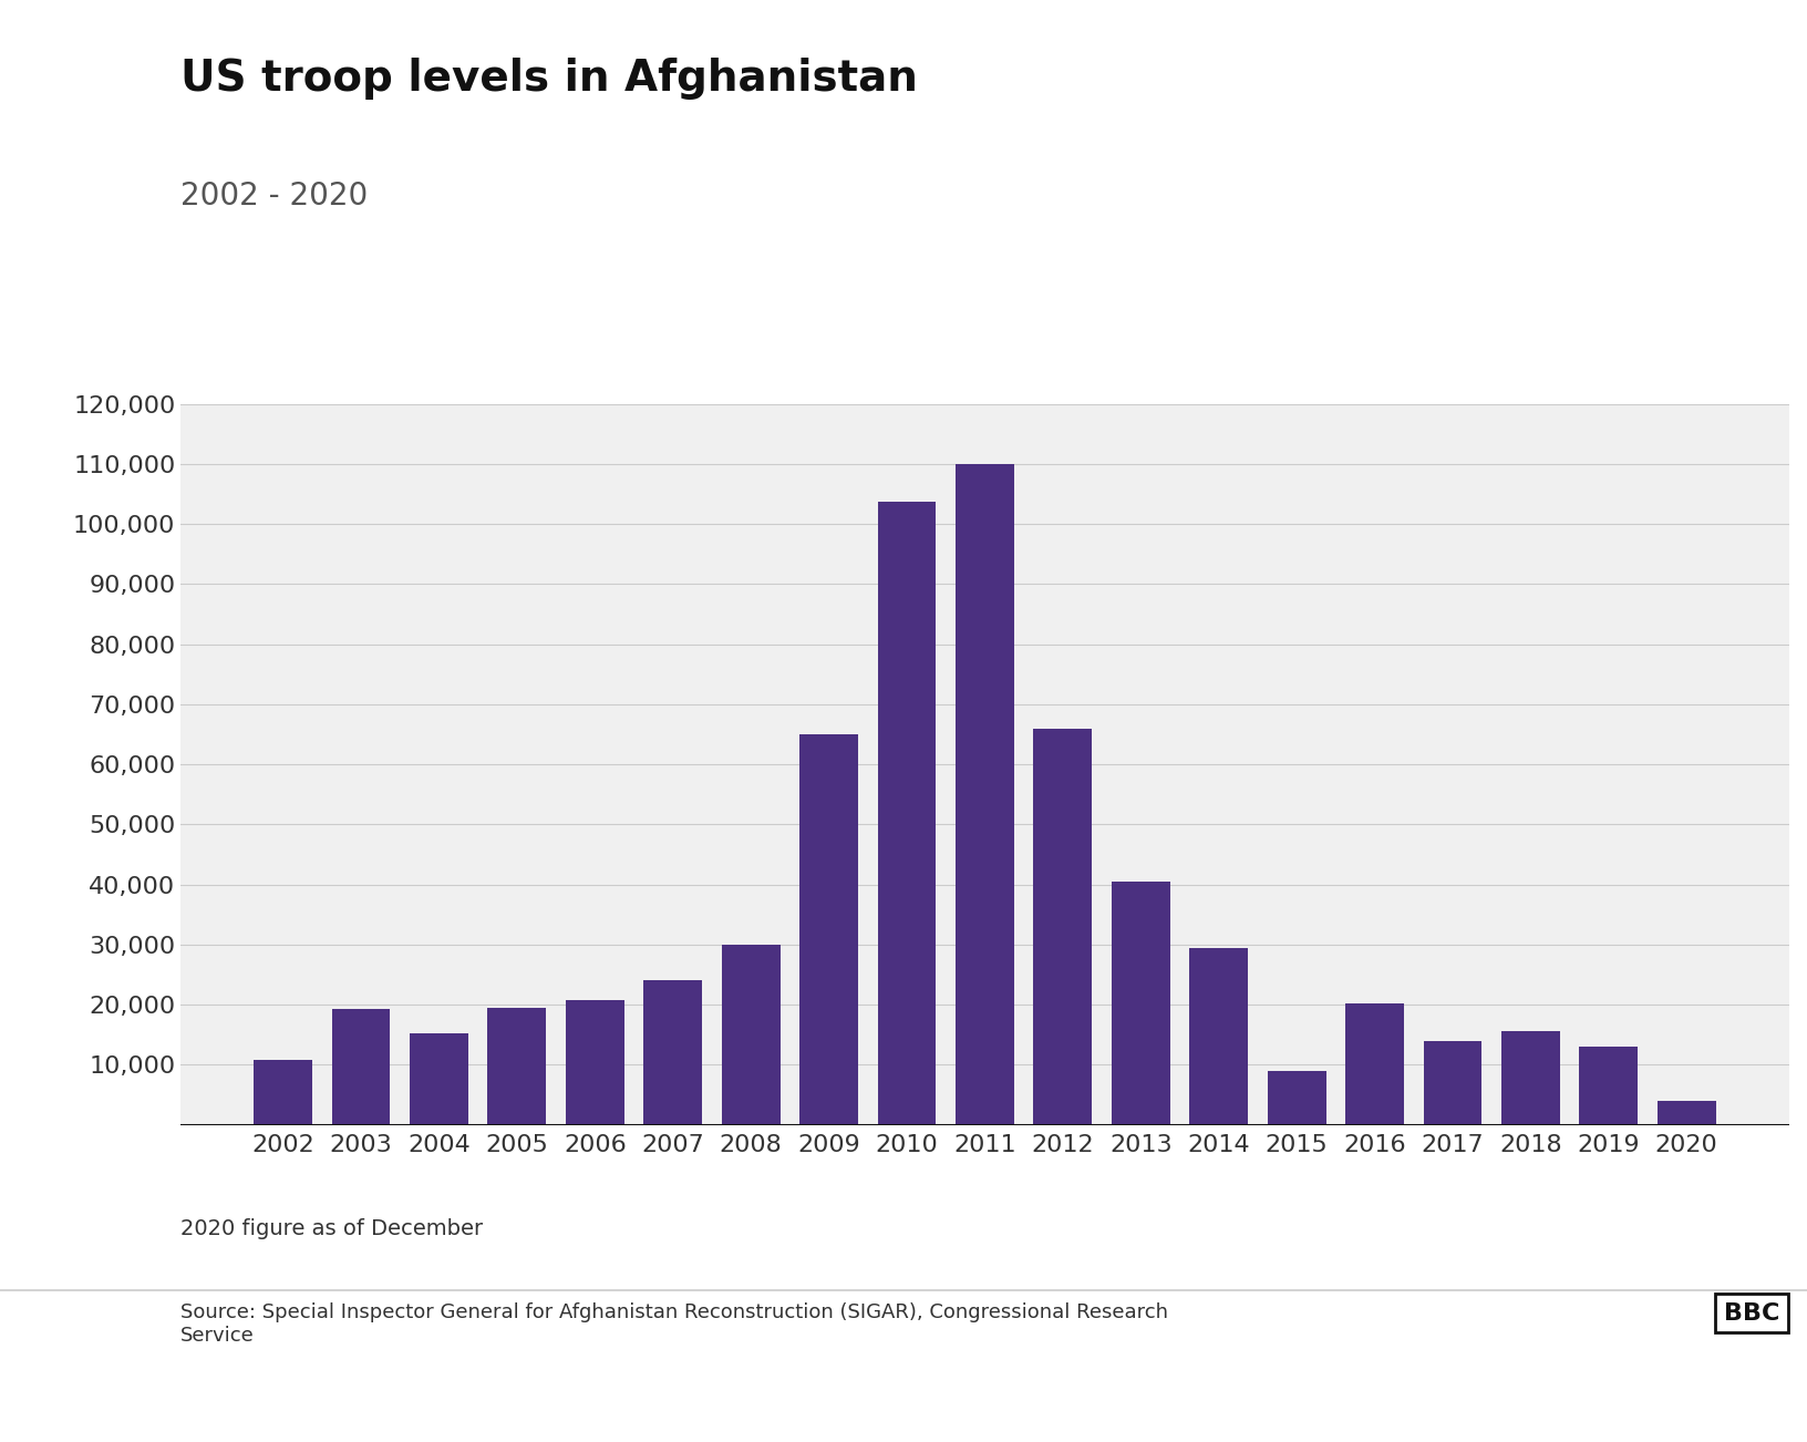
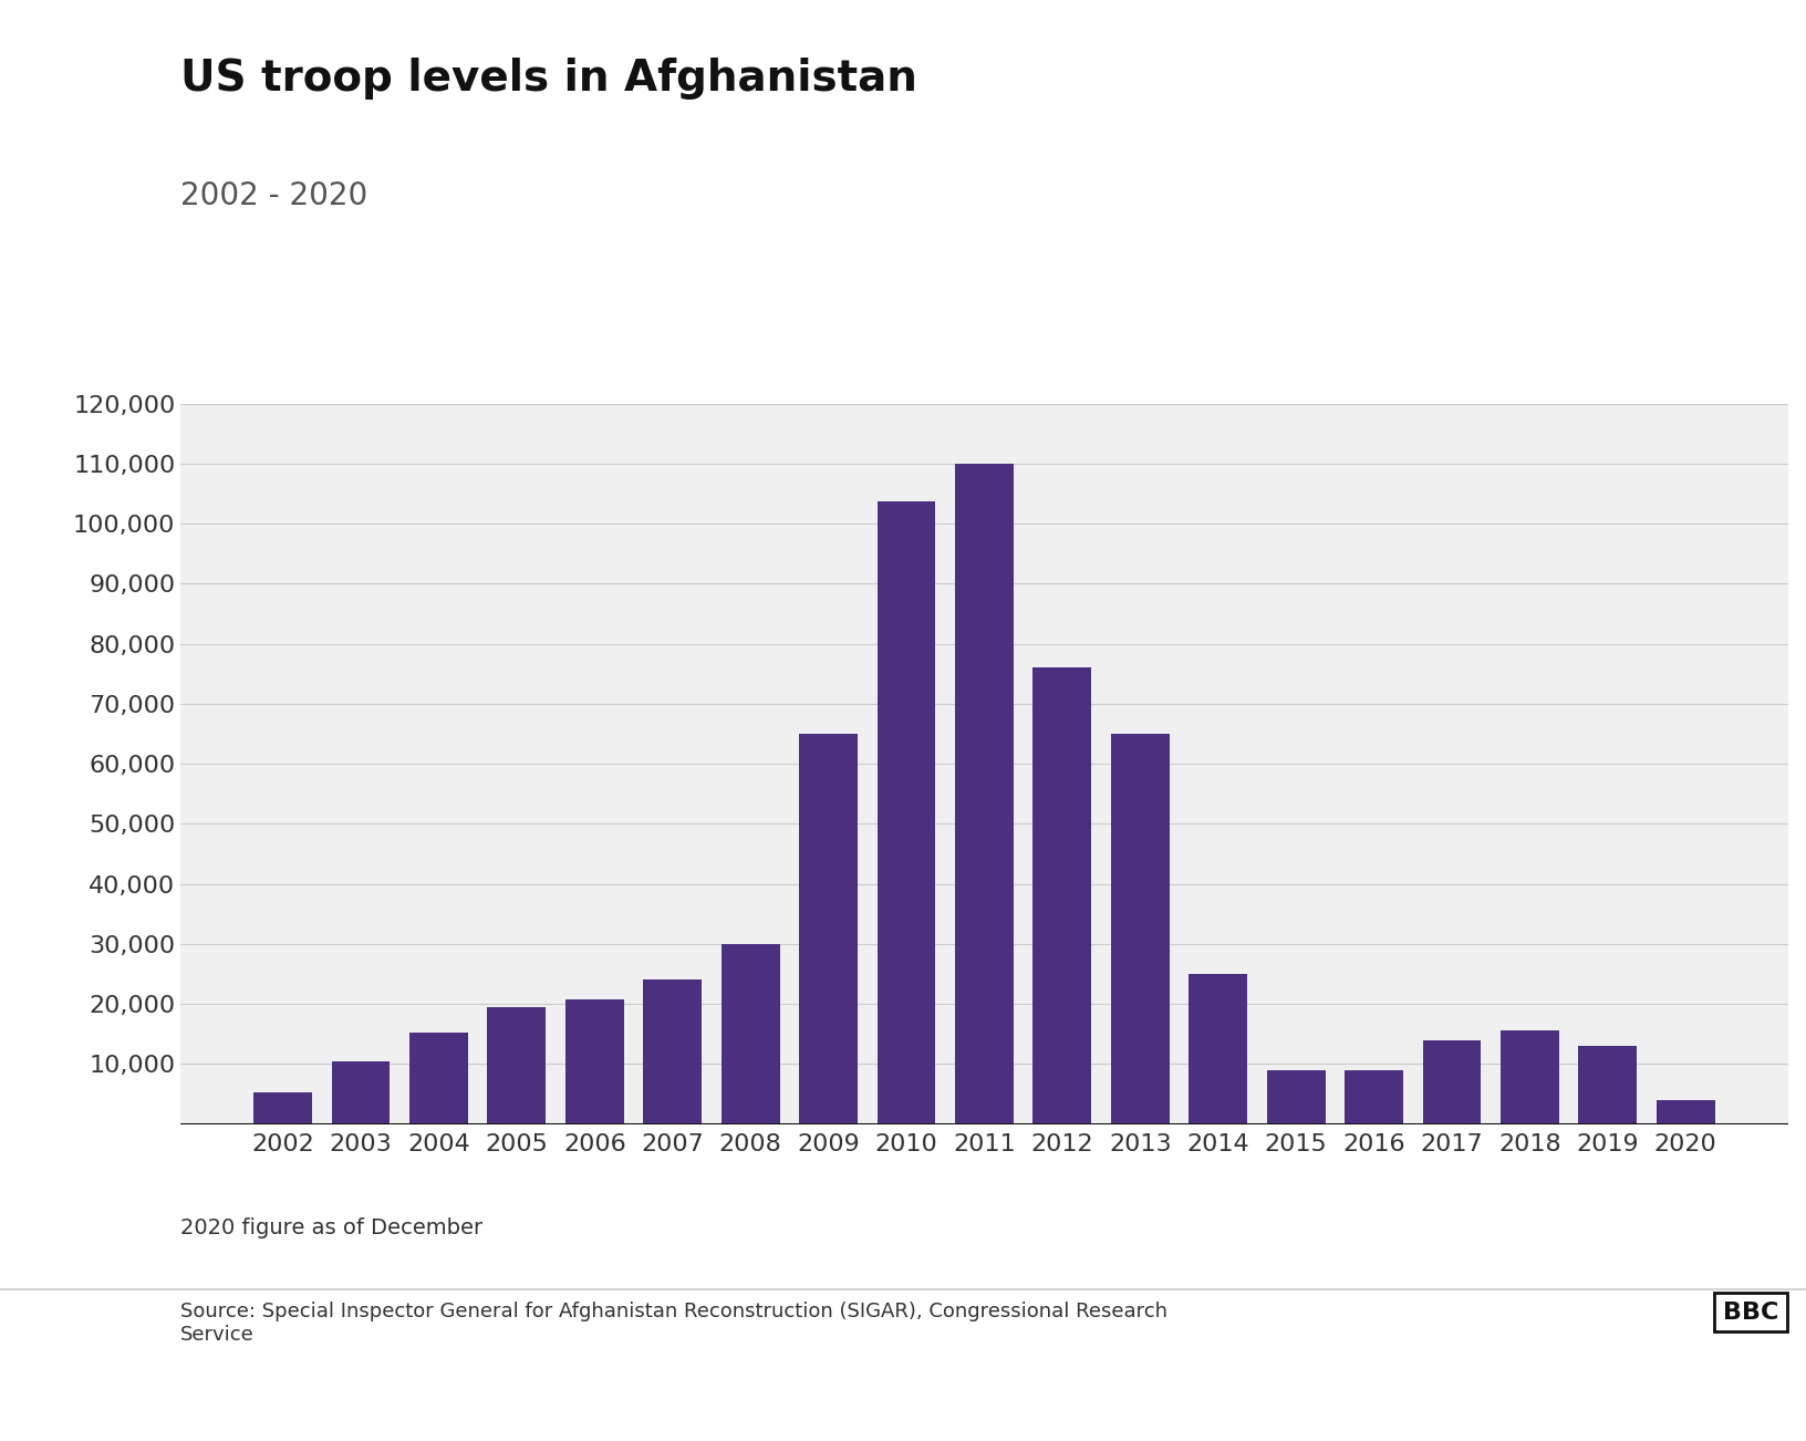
2002: 10,800 -> 5,200
2003: 19,200 -> 10,400
2012: 66,000 -> 76,000
2013: 40,400 -> 65,000
2014: 29,400 -> 25,000
2016: 20,200 -> 9,000
